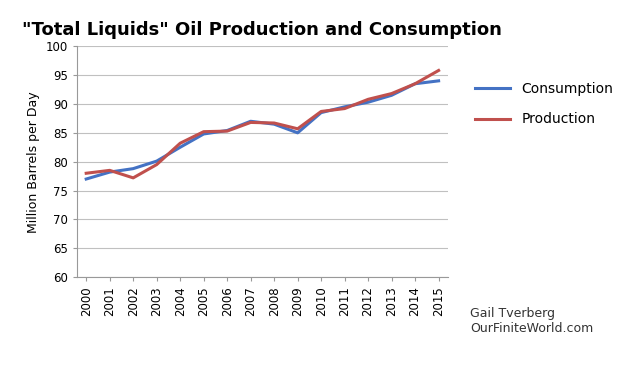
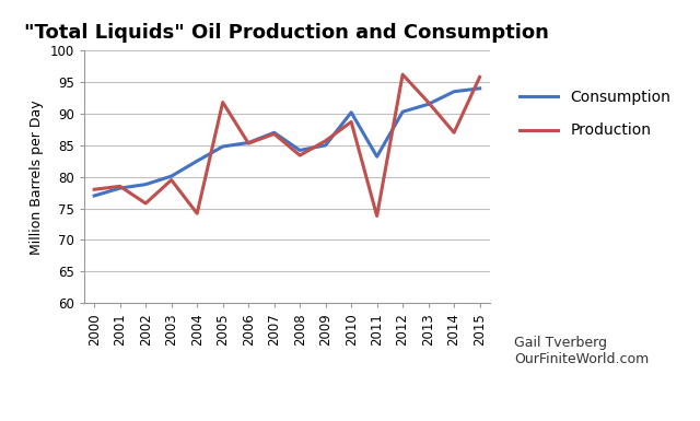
Production/2002: 77.2 -> 75.8
Production/2004: 83.2 -> 74.2
Production/2005: 85.2 -> 91.8
Consumption/2008: 86.5 -> 84.2
Production/2008: 86.7 -> 83.4
Consumption/2010: 88.5 -> 90.2
Consumption/2011: 89.5 -> 83.2
Production/2011: 89.2 -> 73.8
Production/2012: 90.8 -> 96.2
Production/2014: 93.5 -> 87.0
